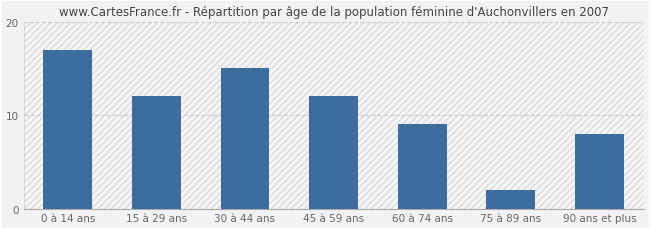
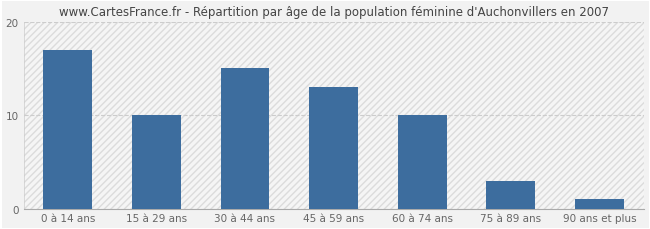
15 à 29 ans: 12 -> 10
45 à 59 ans: 12 -> 13
60 à 74 ans: 9 -> 10
75 à 89 ans: 2 -> 3
90 ans et plus: 8 -> 1
